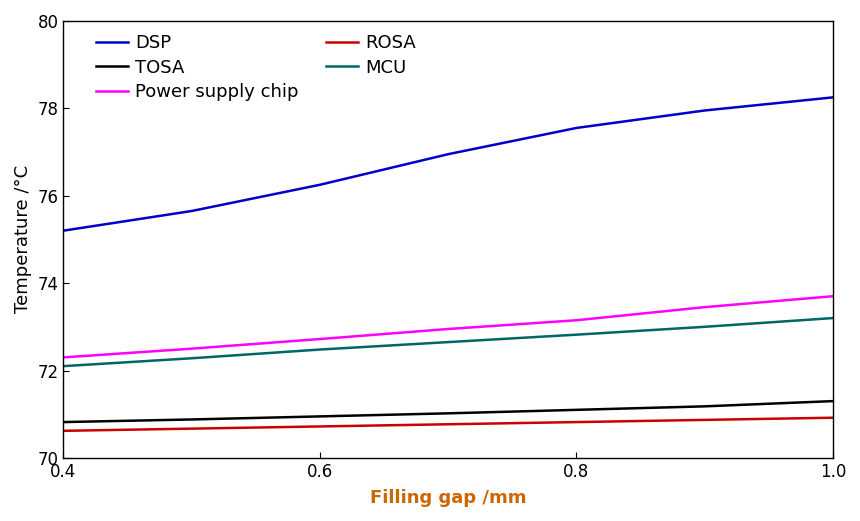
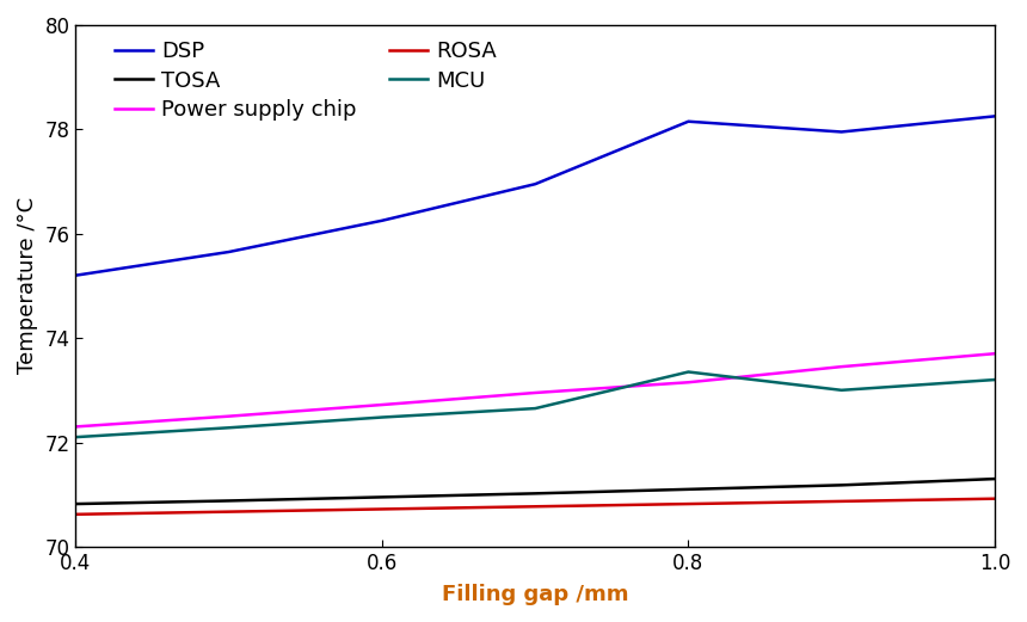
DSP/0.8: 77.55 -> 78.15
MCU/0.8: 72.82 -> 73.35
